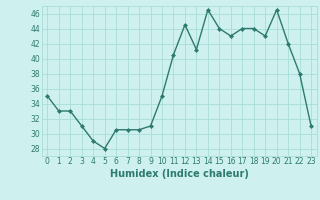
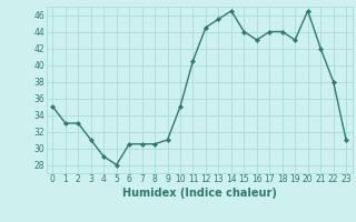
13: 41.2 -> 45.5
